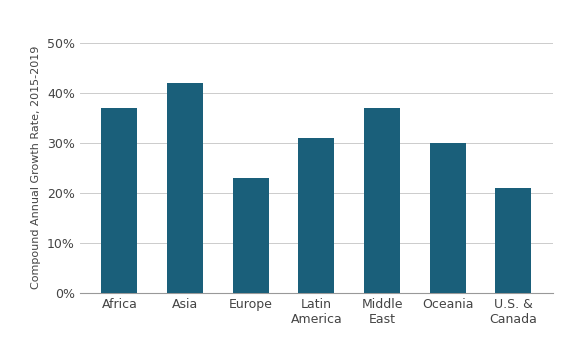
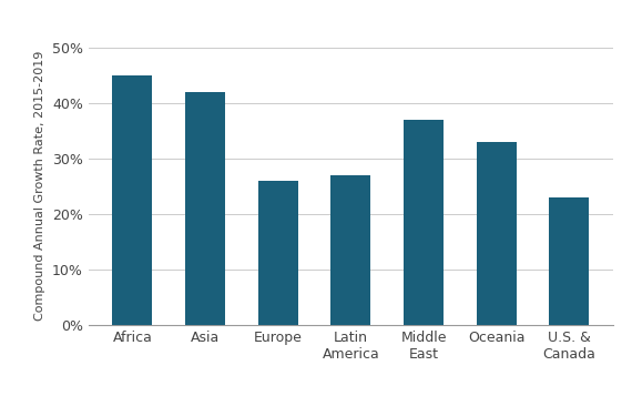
Africa: 37% -> 45%
Europe: 23% -> 26%
Latin America: 31% -> 27%
Oceania: 30% -> 33%
U.S. & Canada: 21% -> 23%
